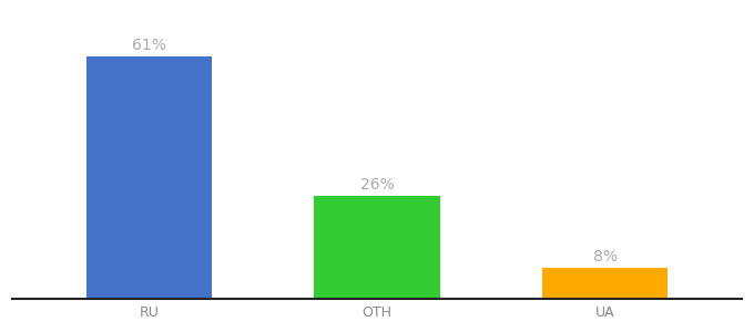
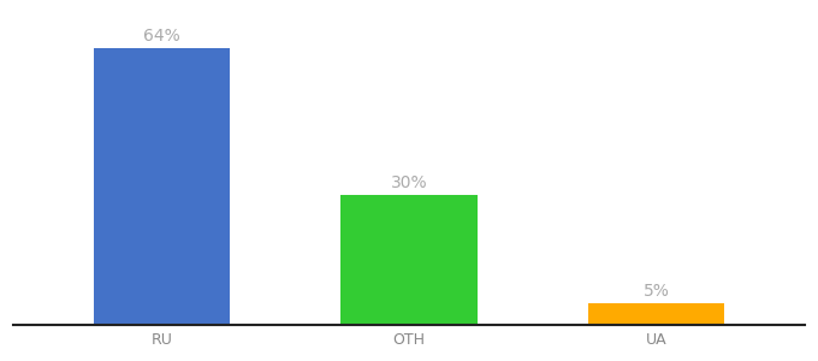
RU: 61% -> 64%
OTH: 26% -> 30%
UA: 8% -> 5%
